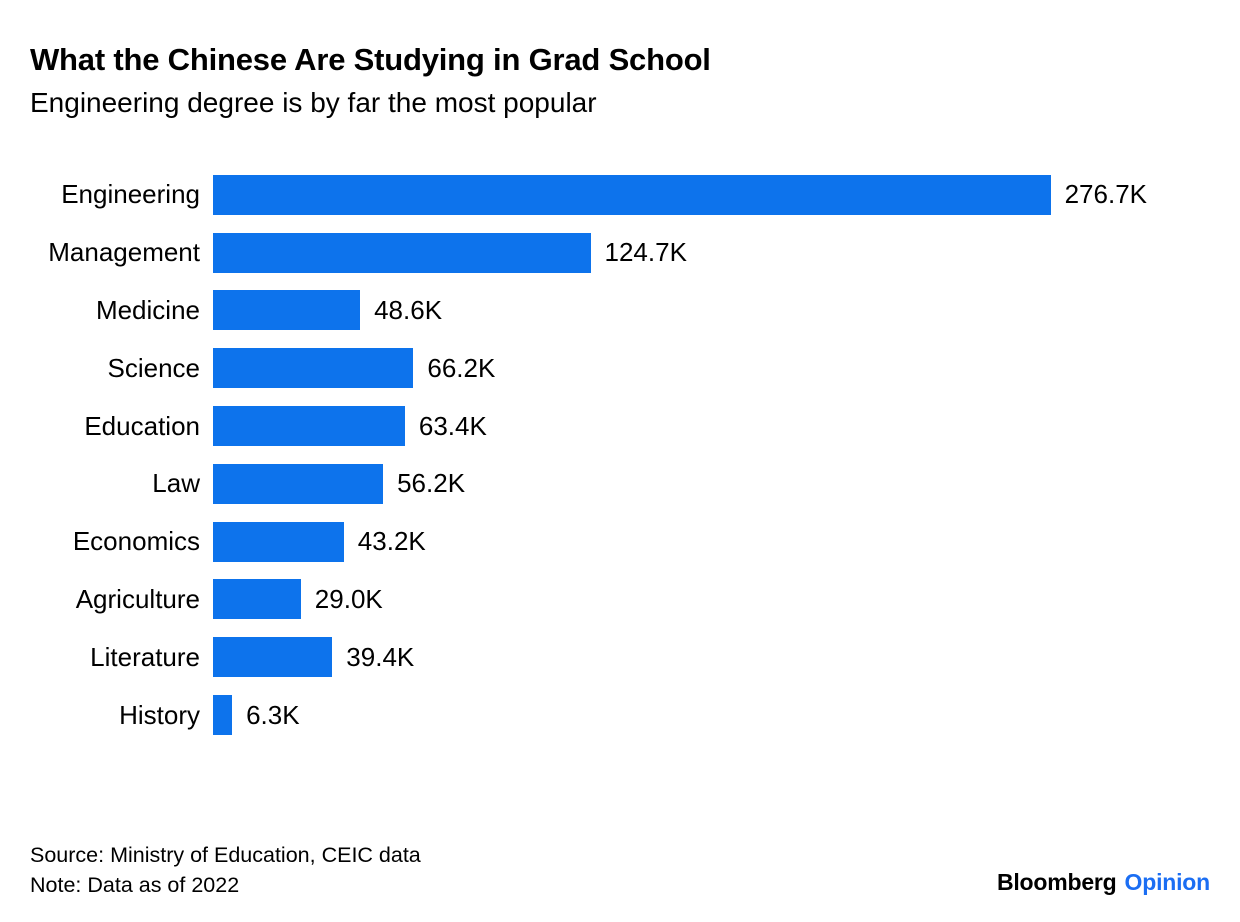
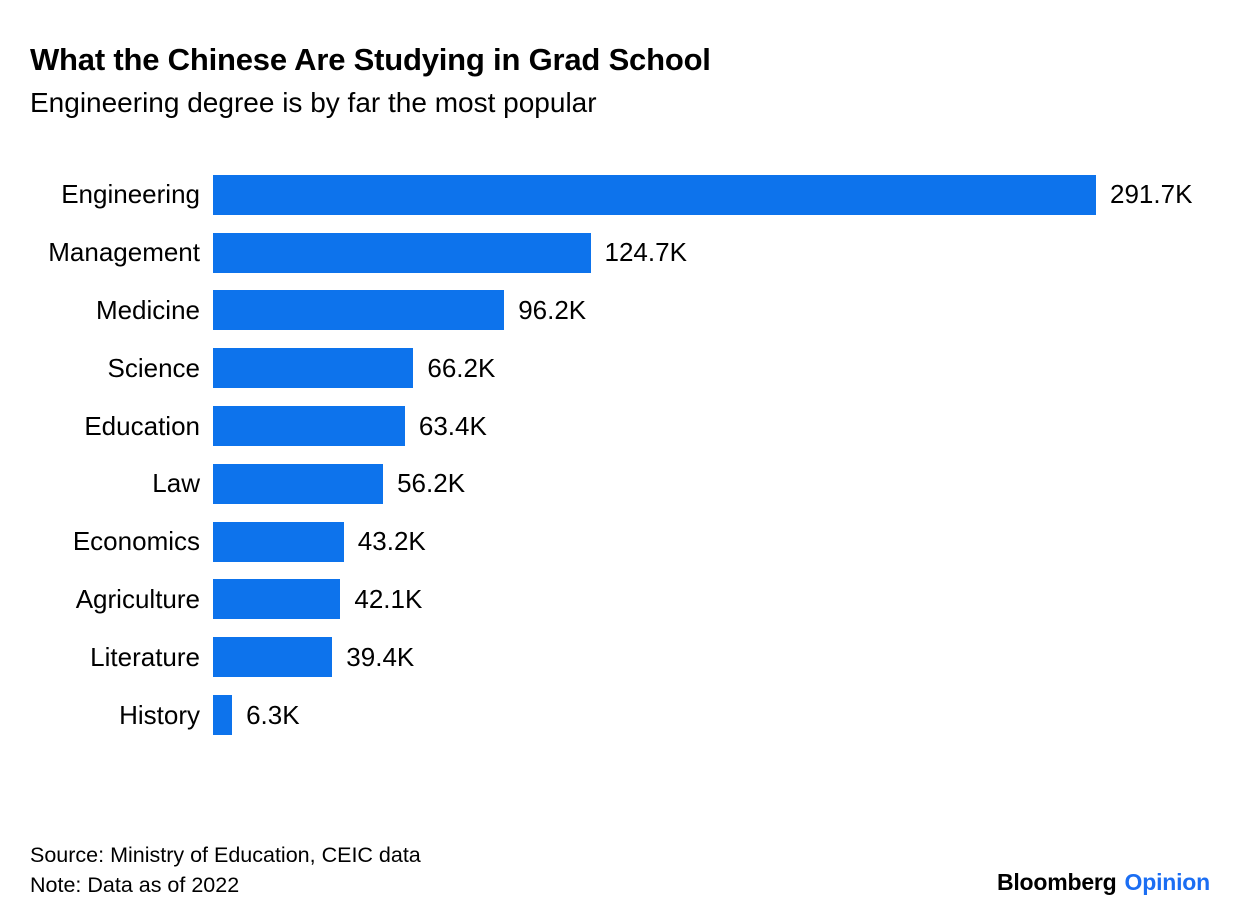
Engineering: 276.7K -> 291.7K
Medicine: 48.6K -> 96.2K
Agriculture: 29.0K -> 42.1K
